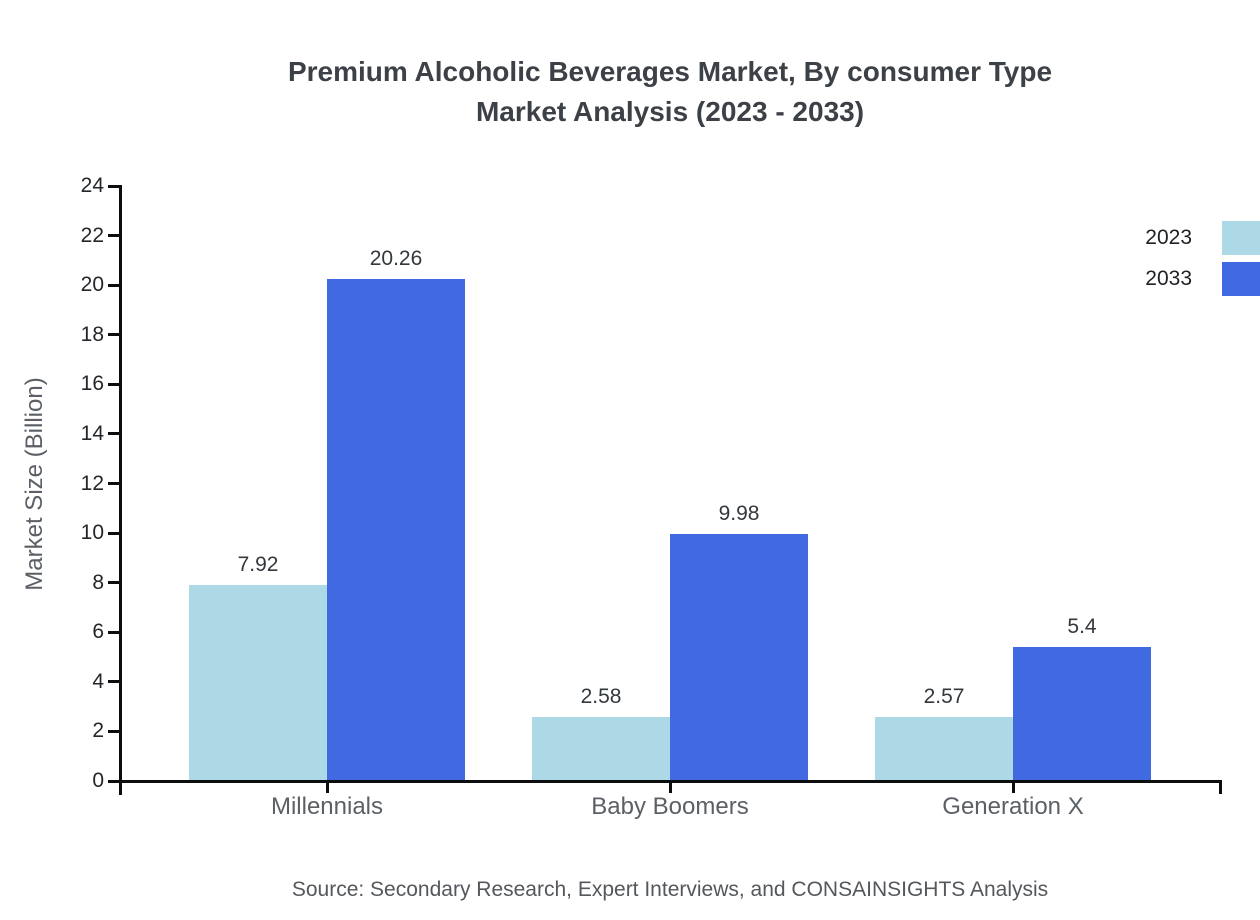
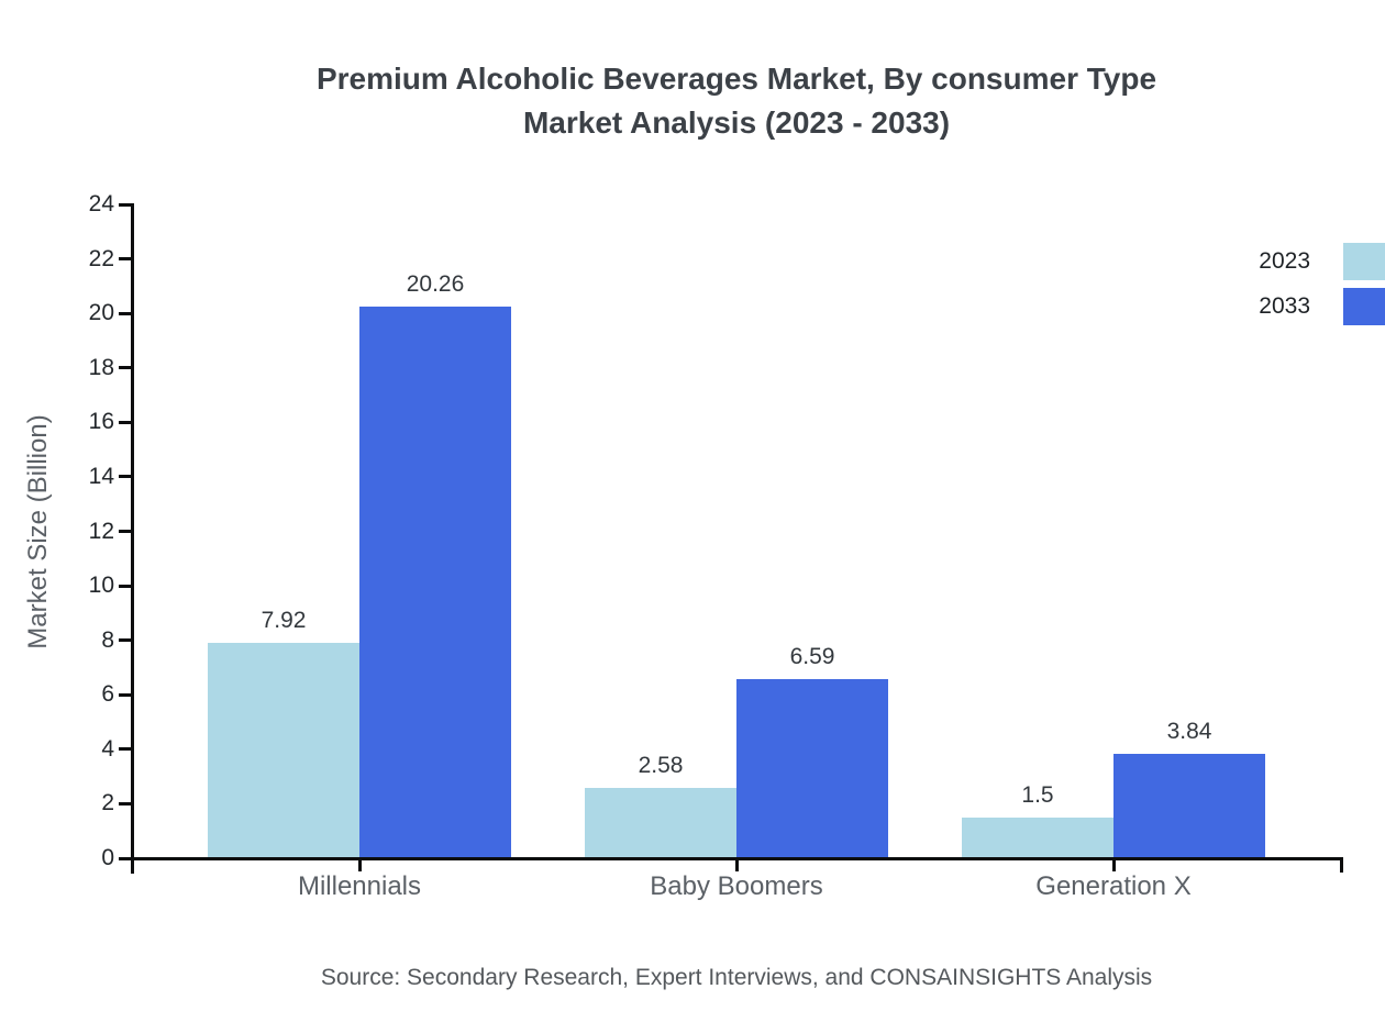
2033/Baby Boomers: 9.98 -> 6.59
2023/Generation X: 2.57 -> 1.5
2033/Generation X: 5.4 -> 3.84
